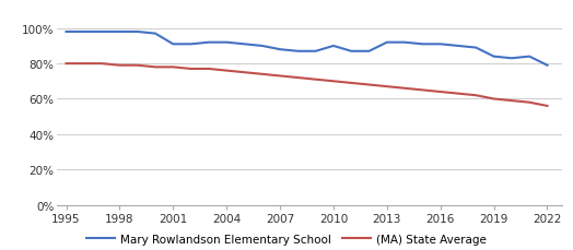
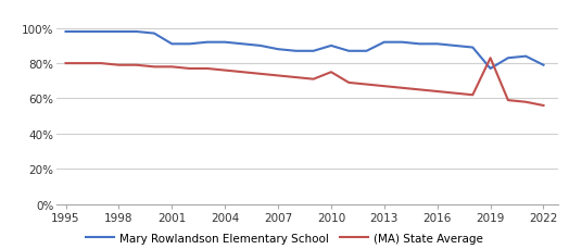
(MA) State Average/2010: 70% -> 75%
Mary Rowlandson Elementary School/2019: 84% -> 77%
(MA) State Average/2019: 60% -> 83%
